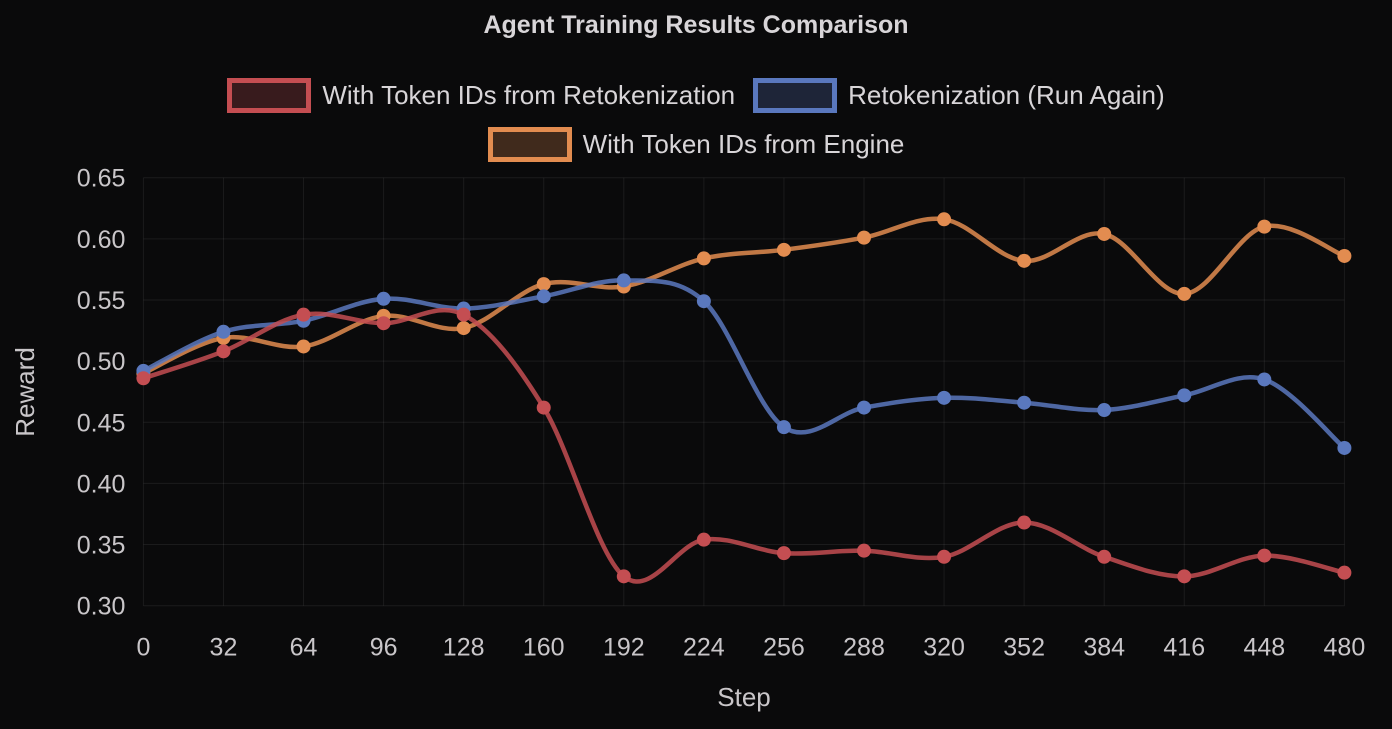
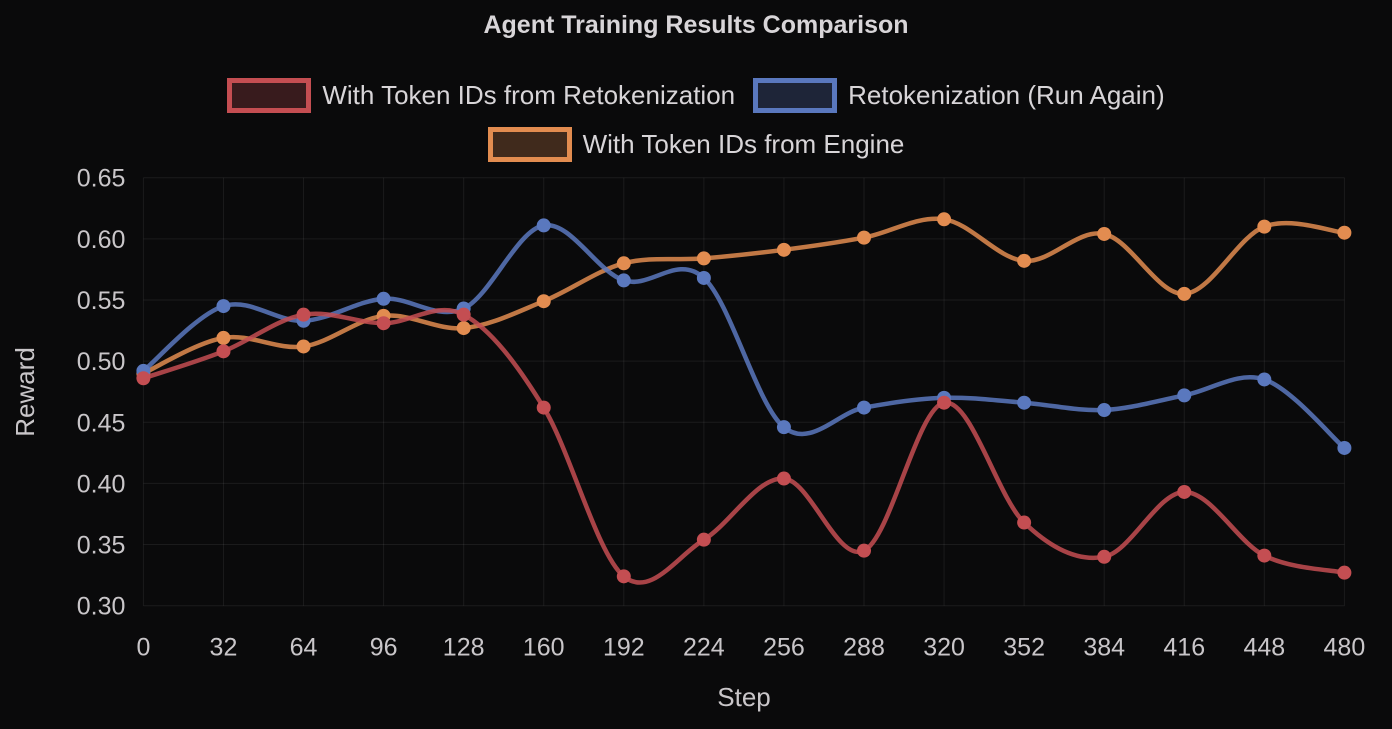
Retokenization (Run Again)/32: 0.524 -> 0.545
Retokenization (Run Again)/160: 0.553 -> 0.611
With Token IDs from Engine/160: 0.563 -> 0.549
With Token IDs from Engine/192: 0.561 -> 0.580
Retokenization (Run Again)/224: 0.549 -> 0.568
With Token IDs from Retokenization/256: 0.343 -> 0.404
With Token IDs from Retokenization/320: 0.340 -> 0.466
With Token IDs from Retokenization/416: 0.324 -> 0.393
With Token IDs from Engine/480: 0.586 -> 0.605
